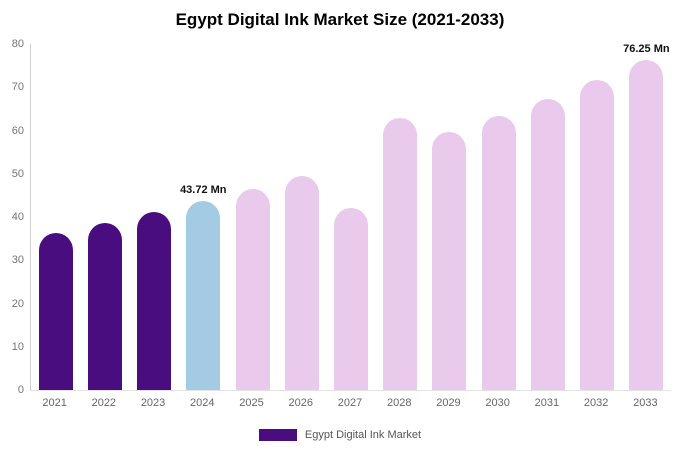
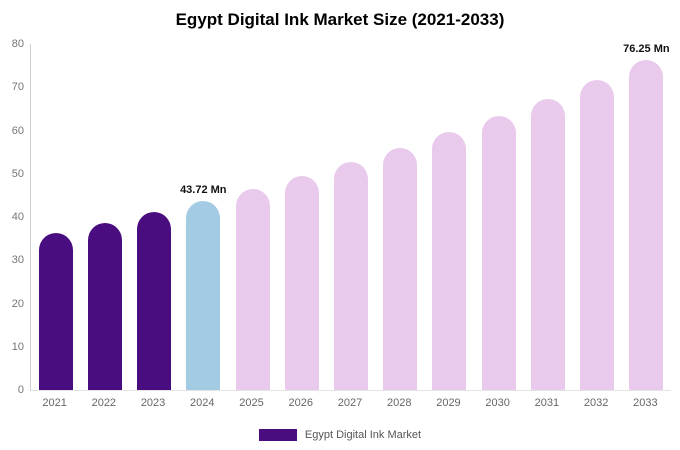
2027: 42 -> 53
2028: 63 -> 56
